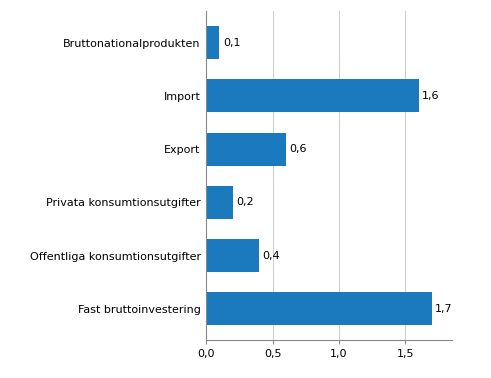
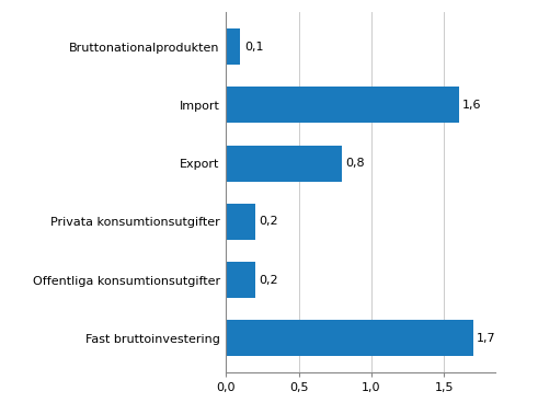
Export: 0,6 -> 0,8
Offentliga konsumtionsutgifter: 0,4 -> 0,2
